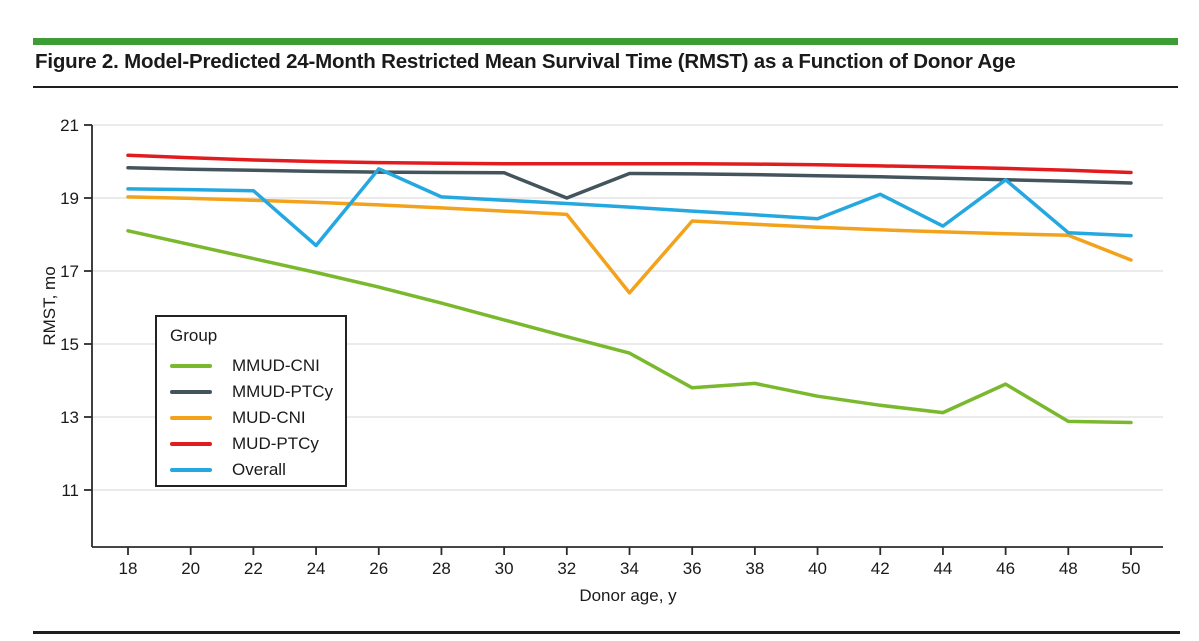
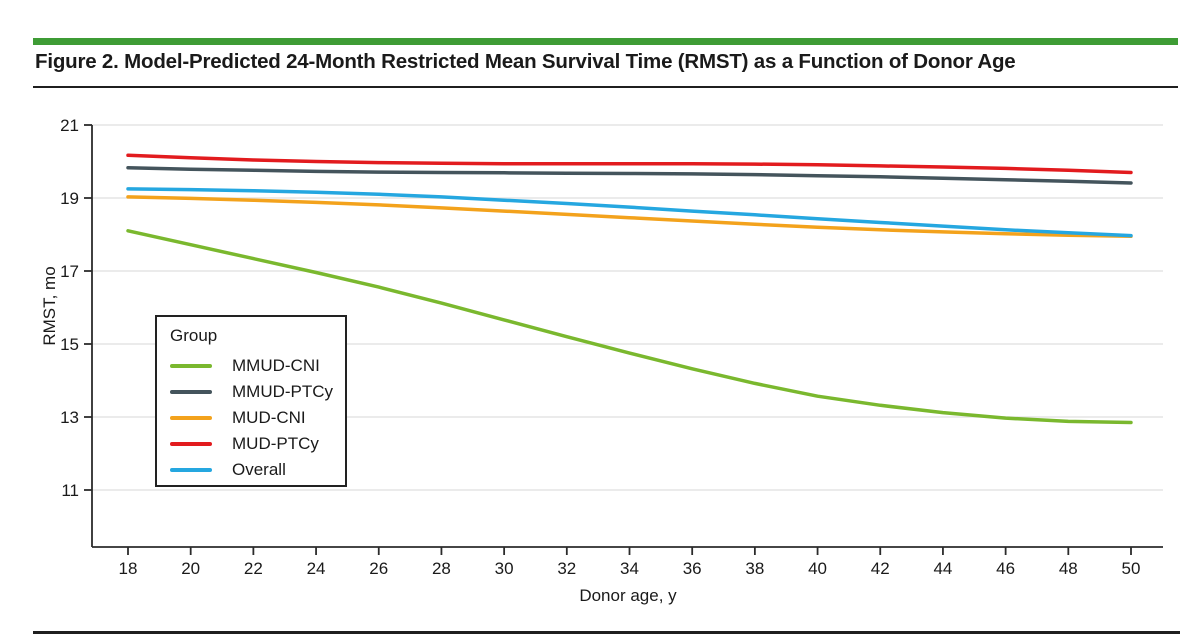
Overall/24: 17.7 -> 19.2
Overall/26: 19.8 -> 19.1
MMUD-PTCy/32: 19.0 -> 19.7
MUD-CNI/34: 16.4 -> 18.5
MMUD-CNI/36: 13.8 -> 14.3
Overall/42: 19.1 -> 18.3
MMUD-CNI/46: 13.9 -> 13.0
Overall/46: 19.5 -> 18.1
MUD-CNI/50: 17.3 -> 17.9
